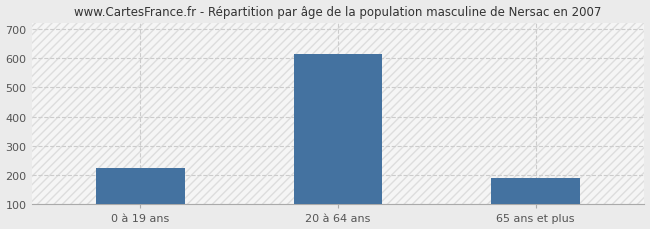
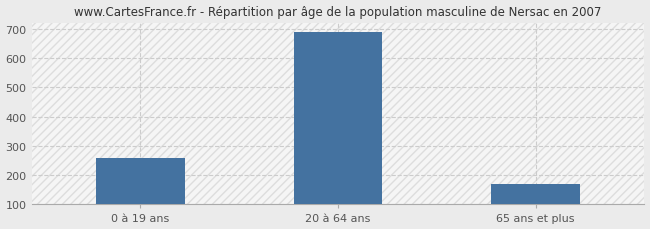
0 à 19 ans: 225 -> 258
20 à 64 ans: 615 -> 690
65 ans et plus: 190 -> 170
